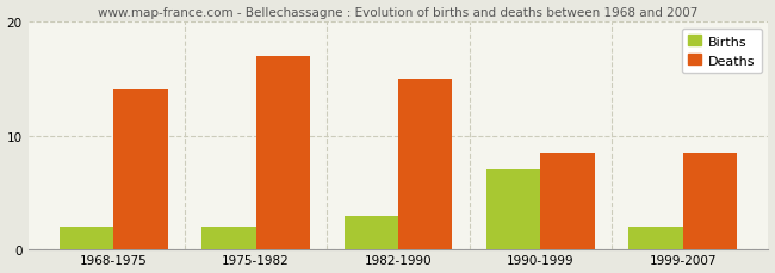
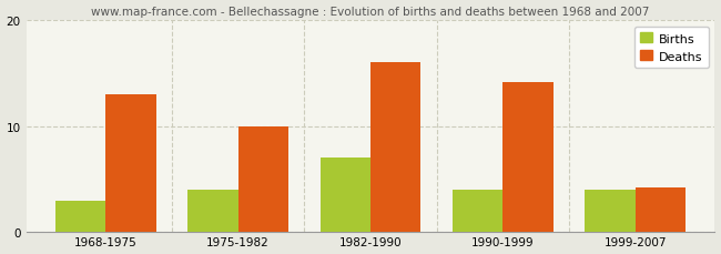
Births/1968-1975: 2 -> 3
Deaths/1968-1975: 14.0 -> 13.0
Births/1975-1982: 2 -> 4
Deaths/1975-1982: 17.0 -> 10.0
Births/1982-1990: 3 -> 7
Deaths/1982-1990: 15.0 -> 16.0
Births/1990-1999: 7 -> 4
Deaths/1990-1999: 8.5 -> 14.2
Births/1999-2007: 2 -> 4
Deaths/1999-2007: 8.5 -> 4.2
